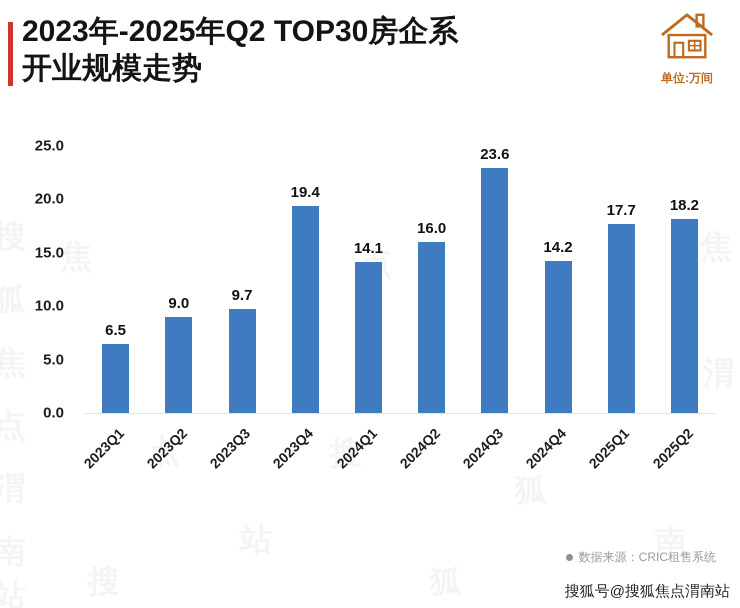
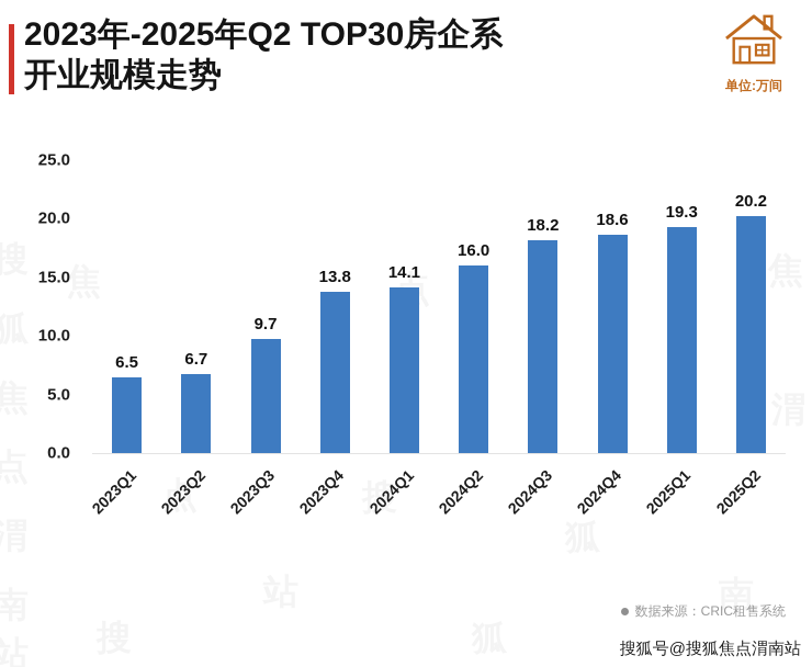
2023Q2: 9.0 -> 6.7
2023Q4: 19.4 -> 13.8
2024Q3: 23.6 -> 18.2
2024Q4: 14.2 -> 18.6
2025Q1: 17.7 -> 19.3
2025Q2: 18.2 -> 20.2
